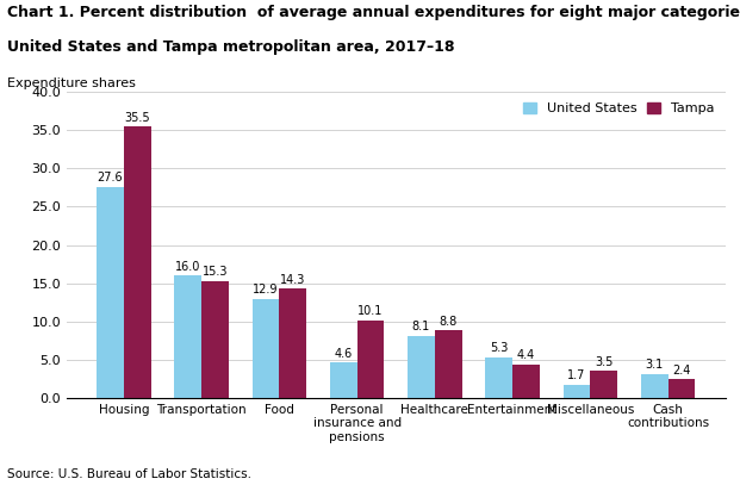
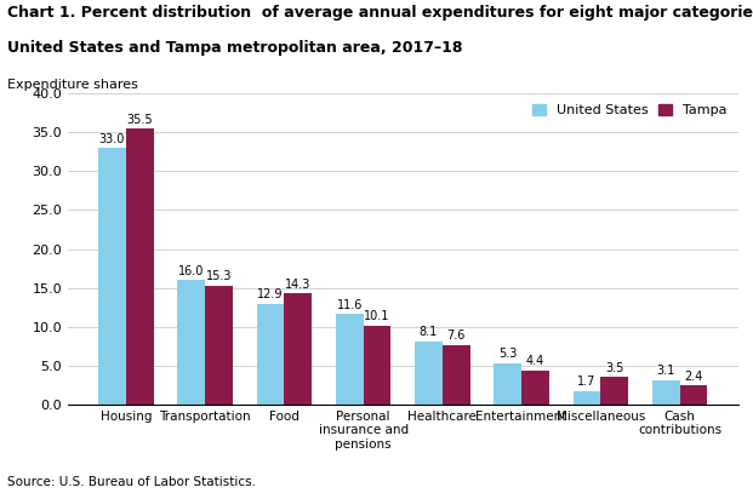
United States/Housing: 27.6 -> 33.0
United States/Personal insurance and pensions: 4.6 -> 11.6
Tampa/Healthcare: 8.8 -> 7.6
